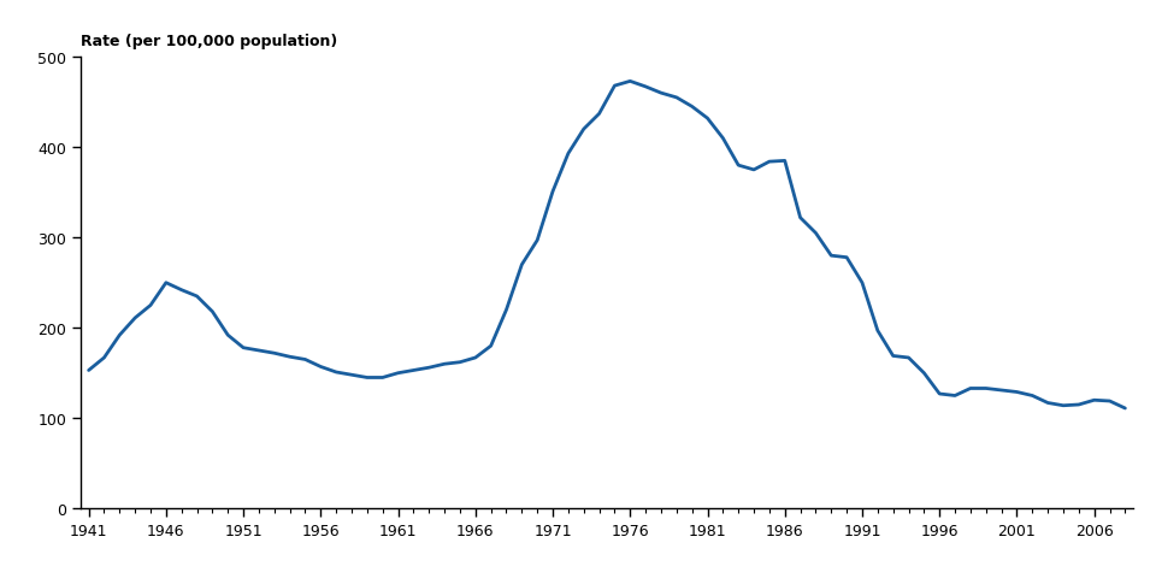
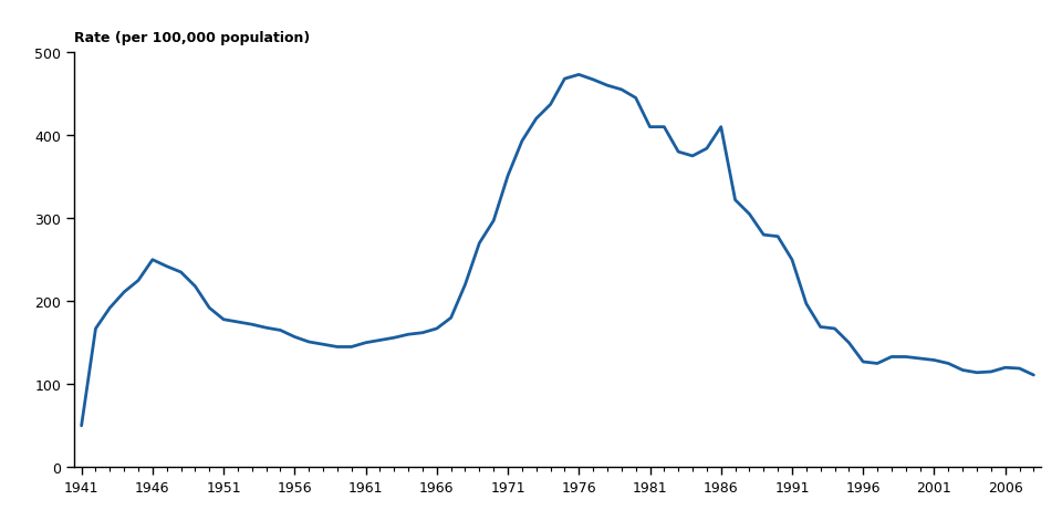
1941: 153 -> 50
1981: 432 -> 410
1986: 385 -> 410
